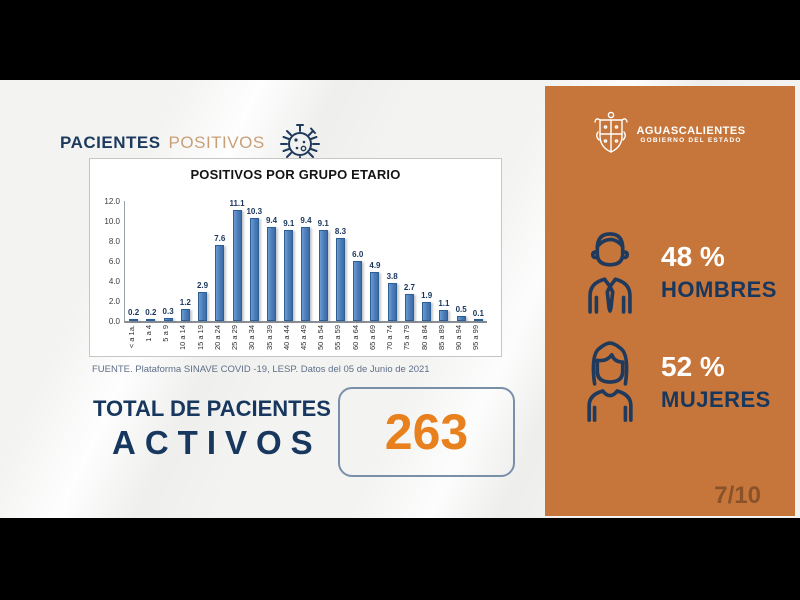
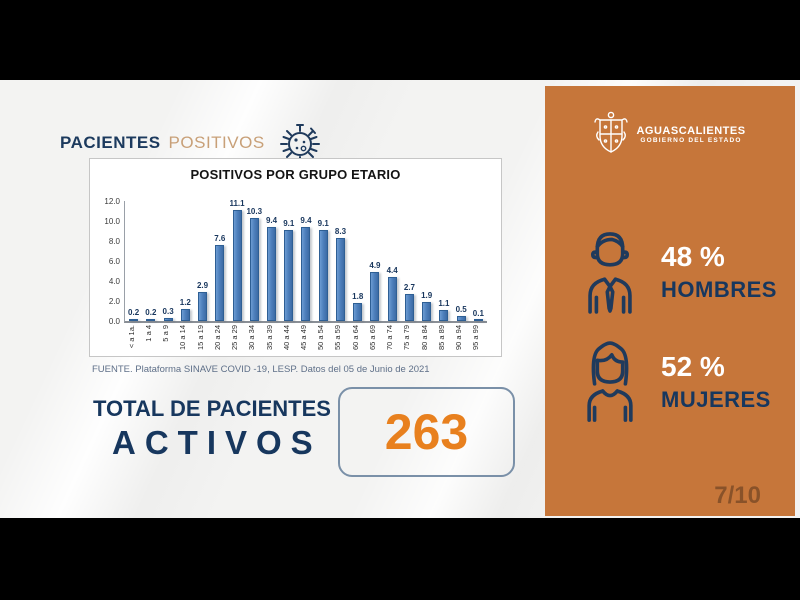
60 a 64: 6.0 -> 1.8
70 a 74: 3.8 -> 4.4
